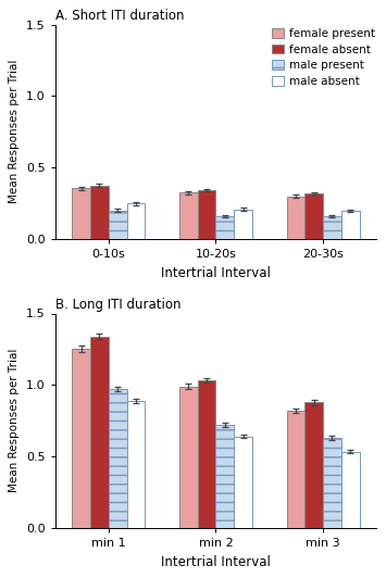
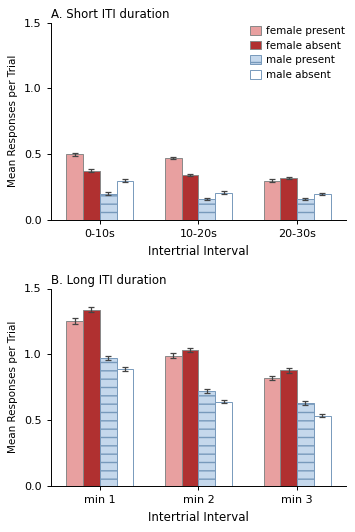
A. Short ITI duration/female present/0-10s: 0.35 -> 0.50
A. Short ITI duration/male absent/0-10s: 0.25 -> 0.30
A. Short ITI duration/female present/10-20s: 0.33 -> 0.47
